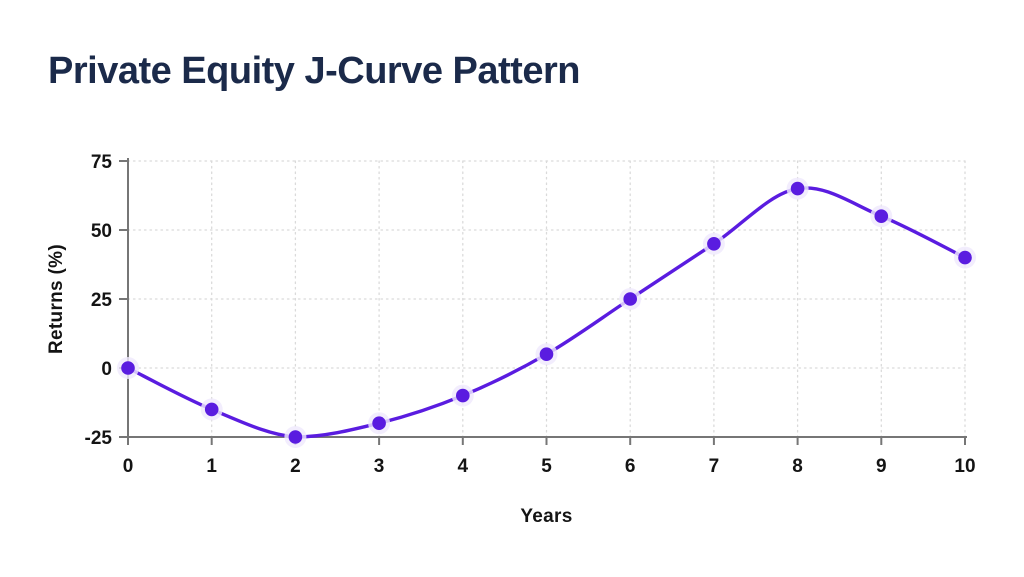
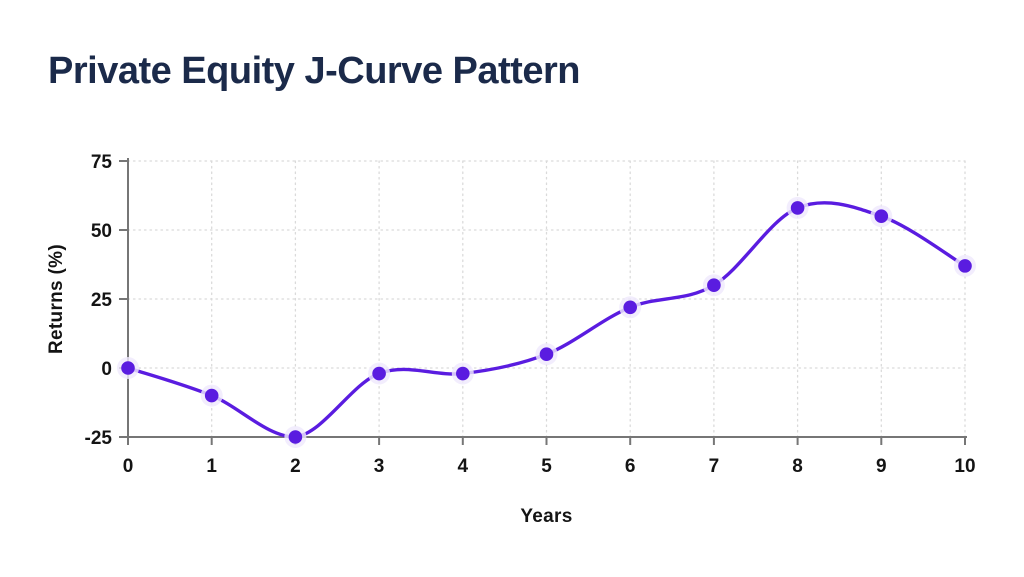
1: -15 -> -10
3: -20 -> -2
4: -10 -> -2
6: 25 -> 22
7: 45 -> 30
8: 65 -> 58
10: 40 -> 37
